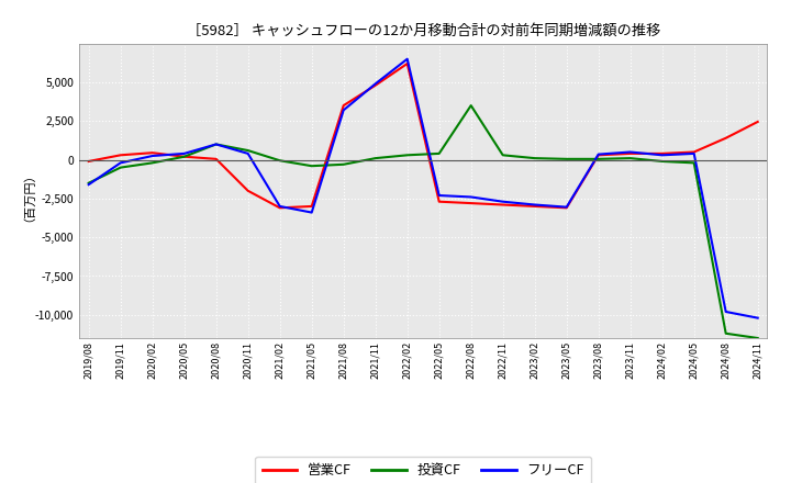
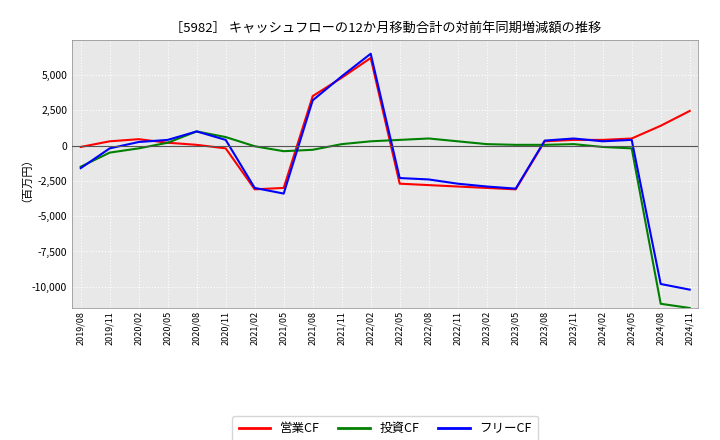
営業CF/2020/11: -2,000 -> -200
投資CF/2022/08: 3,500 -> 500
